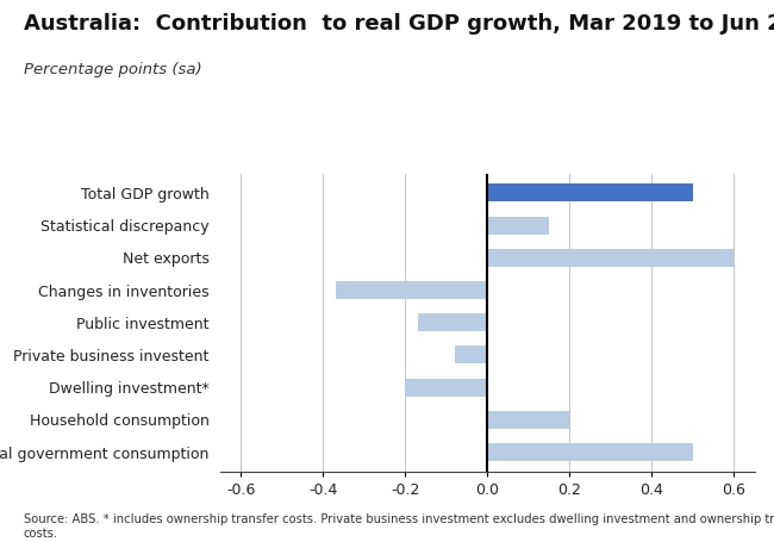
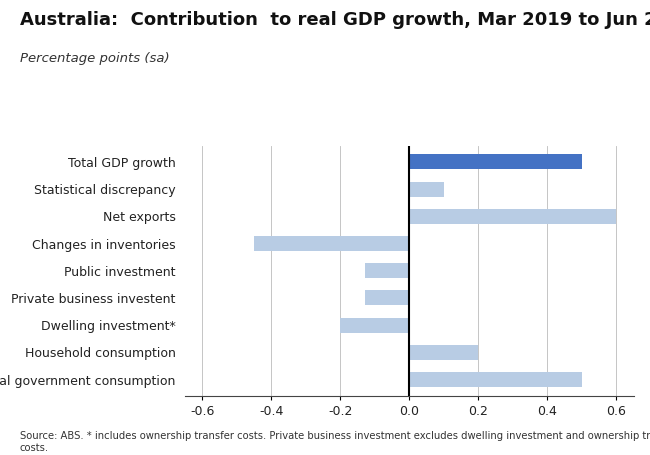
Statistical discrepancy: 0.15 -> 0.10
Changes in inventories: -0.37 -> -0.45
Public investment: -0.17 -> -0.13
Private business investent: -0.08 -> -0.13
